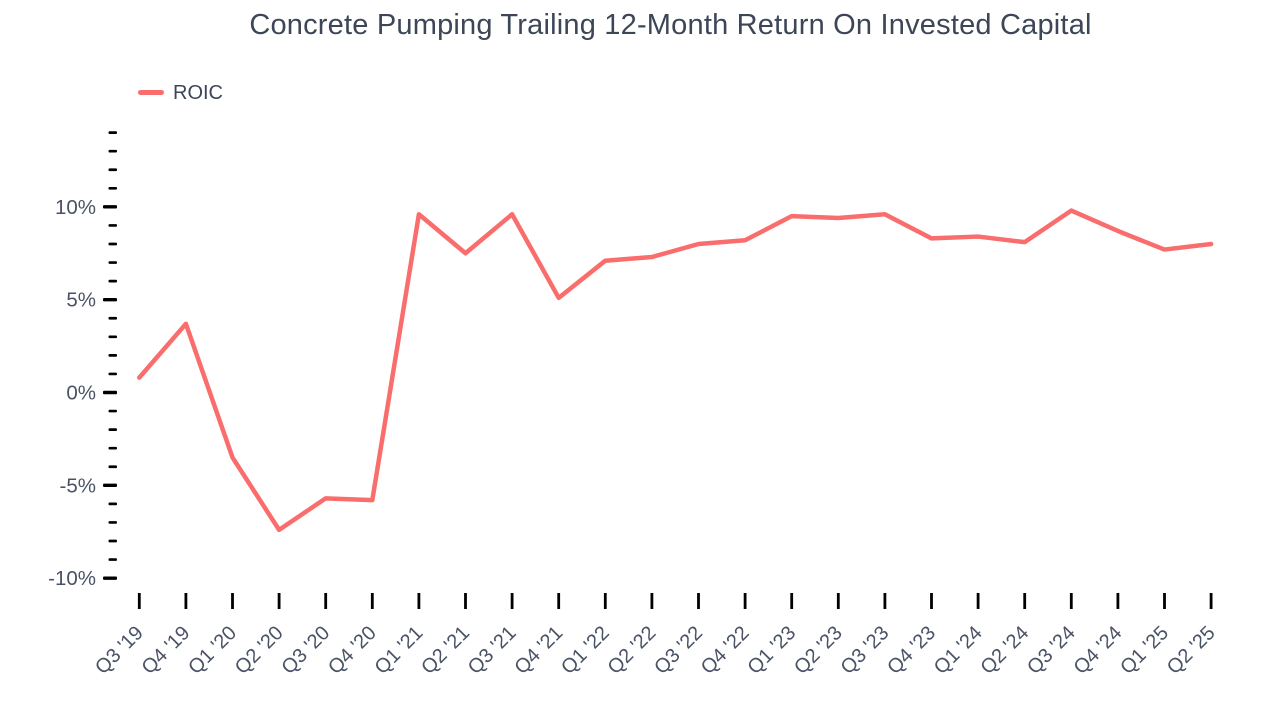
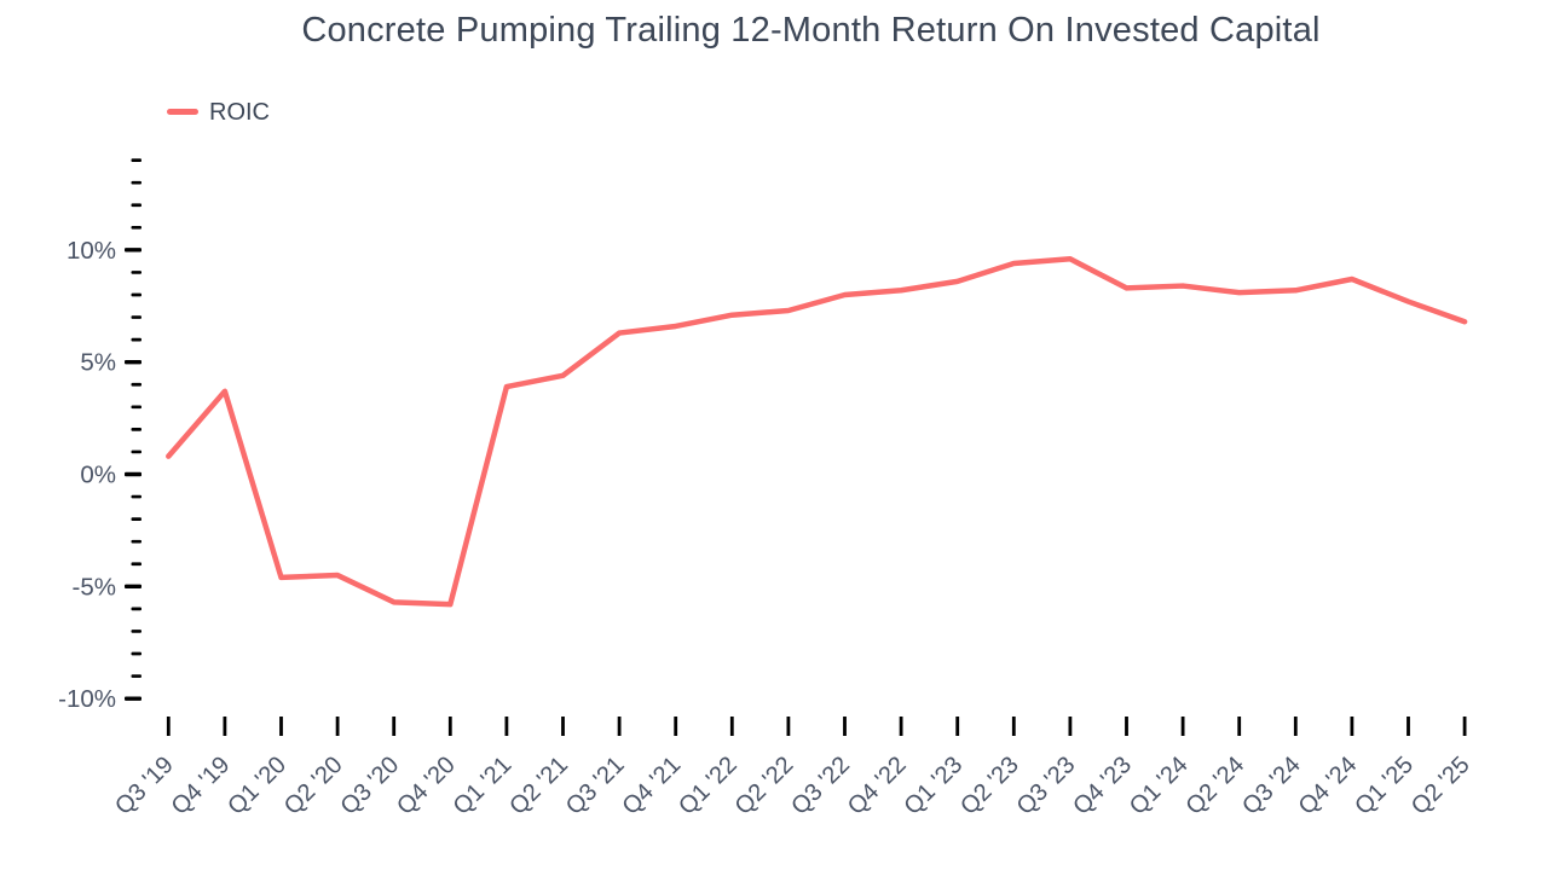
Q1 '20: -3.5% -> -4.6%
Q2 '20: -7.4% -> -4.5%
Q1 '21: 9.6% -> 3.9%
Q2 '21: 7.5% -> 4.4%
Q3 '21: 9.6% -> 6.3%
Q4 '21: 5.1% -> 6.6%
Q1 '23: 9.5% -> 8.6%
Q3 '24: 9.8% -> 8.2%
Q2 '25: 8.0% -> 6.8%
